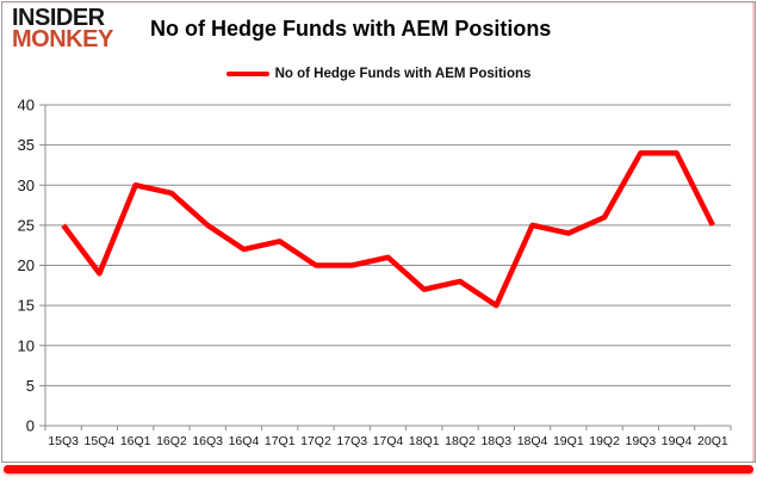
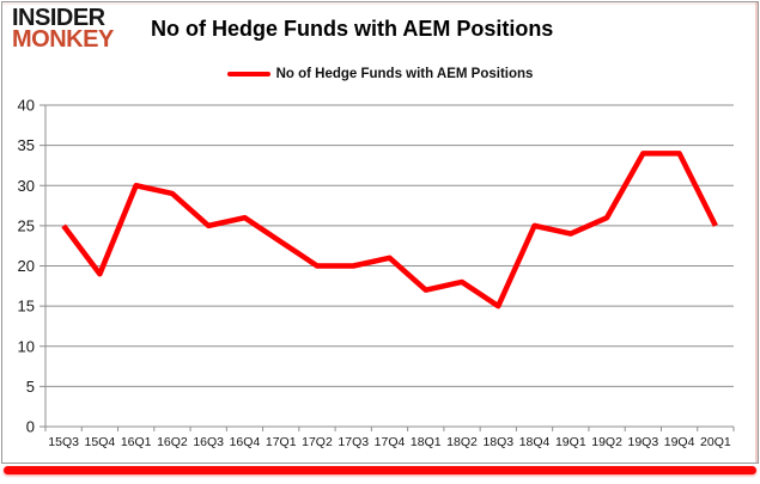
16Q4: 22 -> 26
